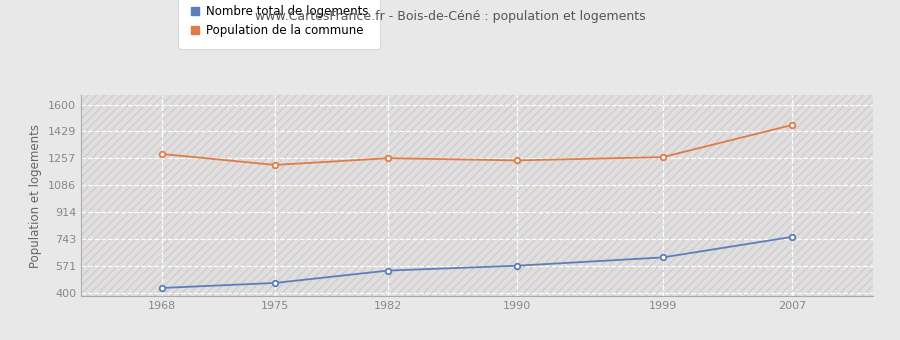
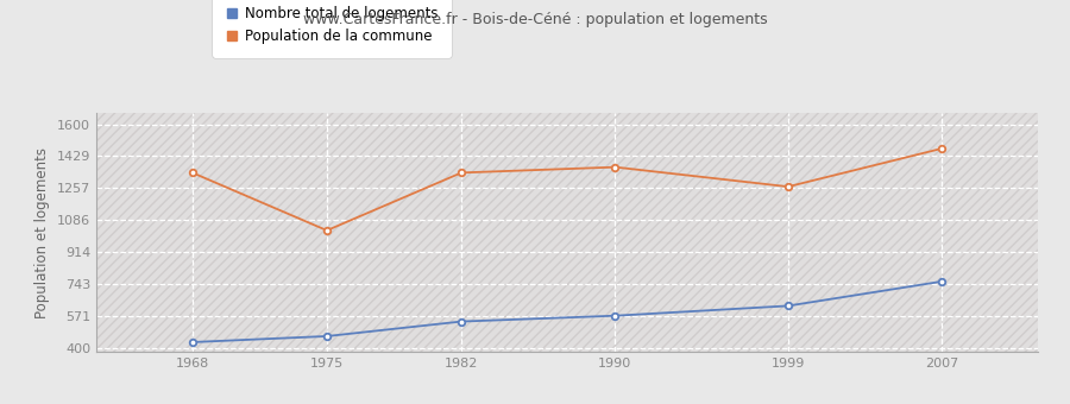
Population de la commune/1968: 1280 -> 1340
Population de la commune/1975: 1220 -> 1030
Population de la commune/1982: 1260 -> 1340
Population de la commune/1990: 1240 -> 1370
